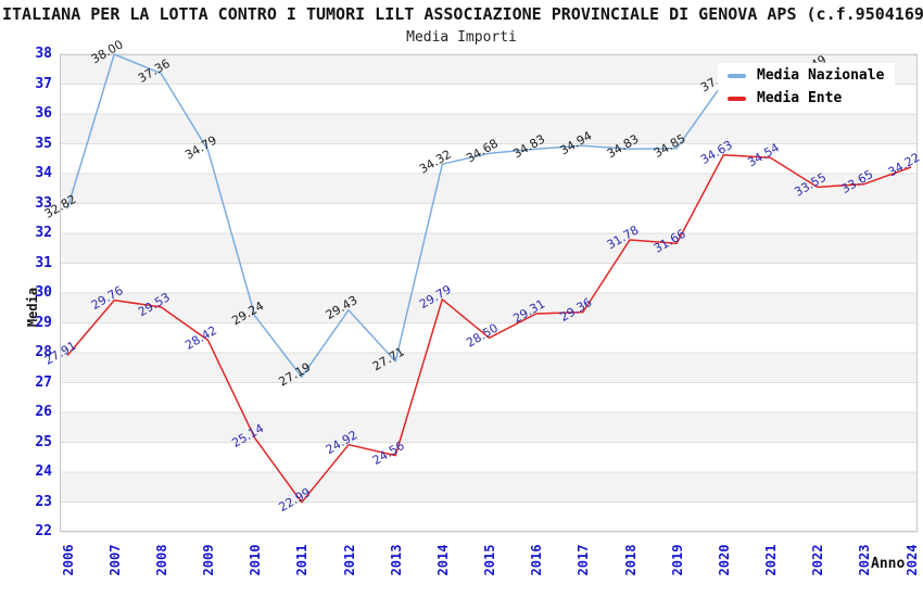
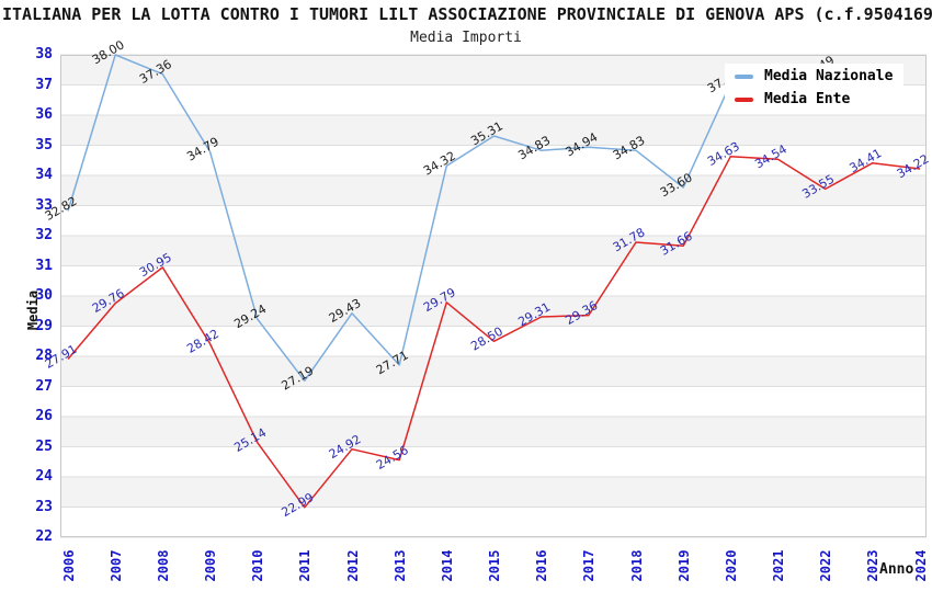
Media Ente/2008: 29.53 -> 30.95
Media Nazionale/2015: 34.68 -> 35.31
Media Nazionale/2019: 34.85 -> 33.60
Media Ente/2023: 33.65 -> 34.41
